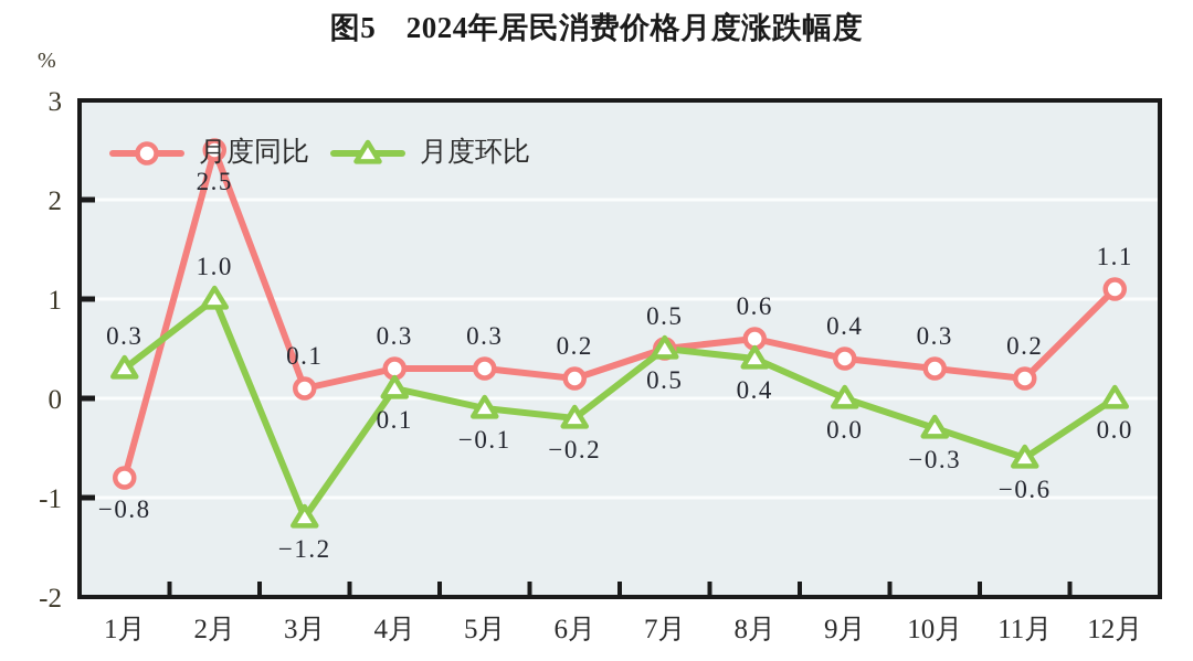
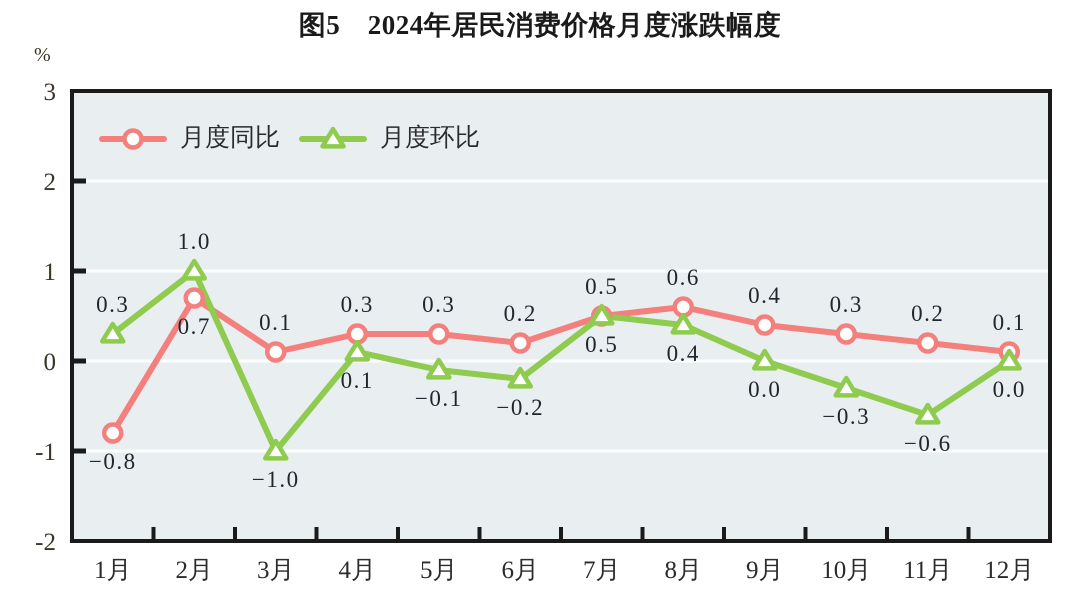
月度同比/2月: 2.5 -> 0.7
月度环比/3月: −1.2 -> −1.0
月度同比/12月: 1.1 -> 0.1
